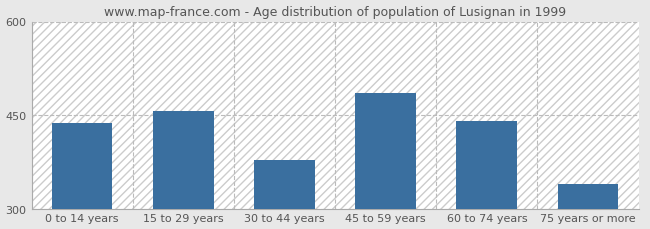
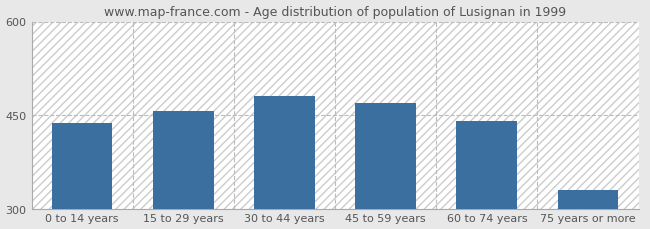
30 to 44 years: 378 -> 480
45 to 59 years: 486 -> 470
75 years or more: 340 -> 330
